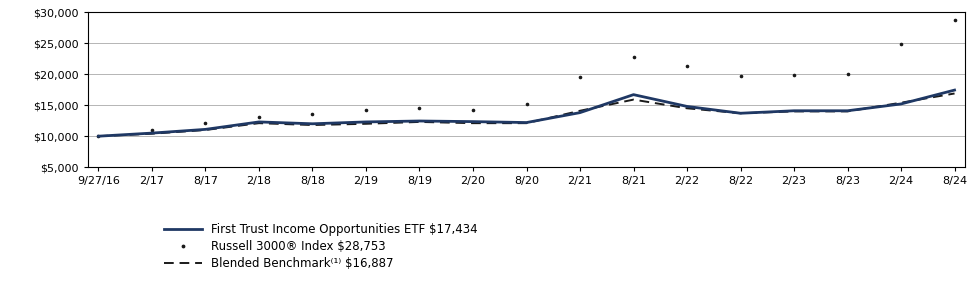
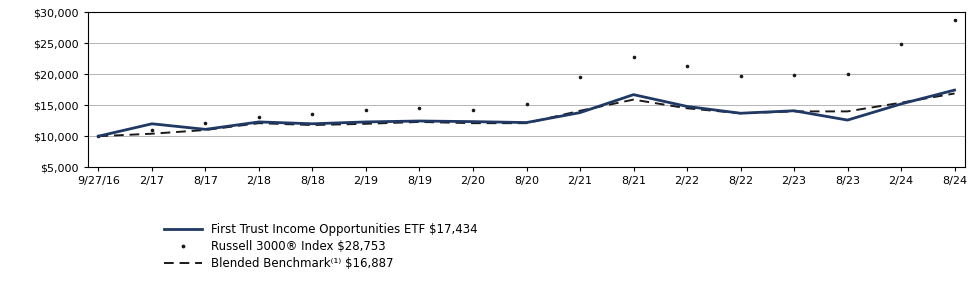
First Trust Income Opportunities ETF $17,434/2/17: $10,500 -> $12,000
First Trust Income Opportunities ETF $17,434/8/23: $14,100 -> $12,600
